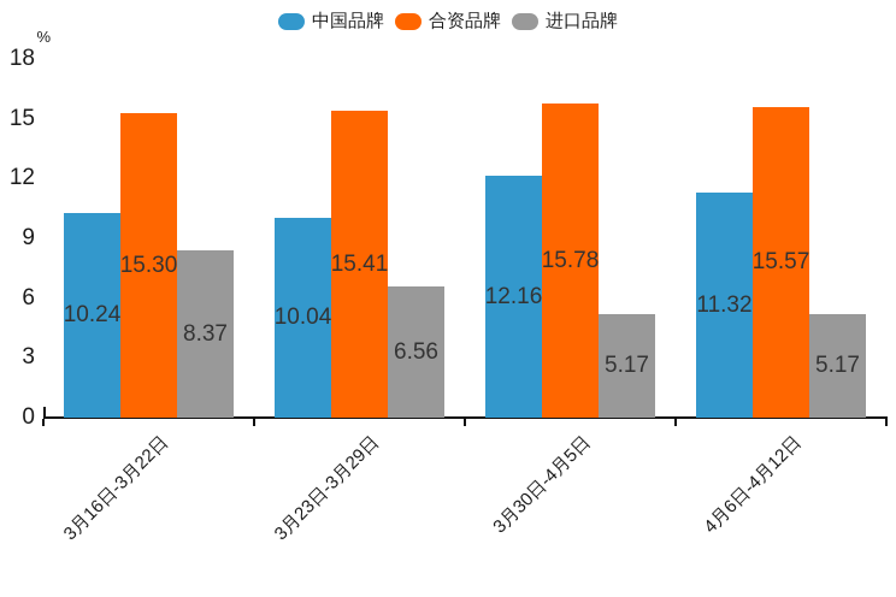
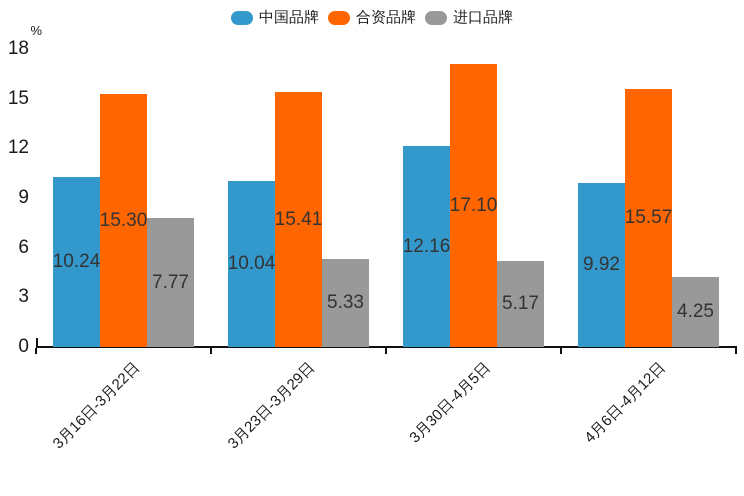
进口品牌/3月16日-3月22日: 8.37 -> 7.77
进口品牌/3月23日-3月29日: 6.56 -> 5.33
合资品牌/3月30日-4月5日: 15.78 -> 17.10
中国品牌/4月6日-4月12日: 11.32 -> 9.92
进口品牌/4月6日-4月12日: 5.17 -> 4.25
